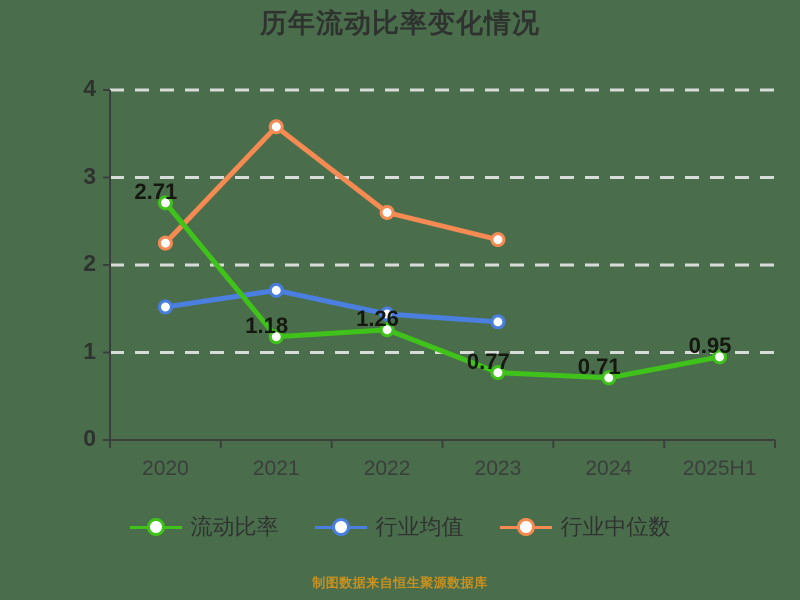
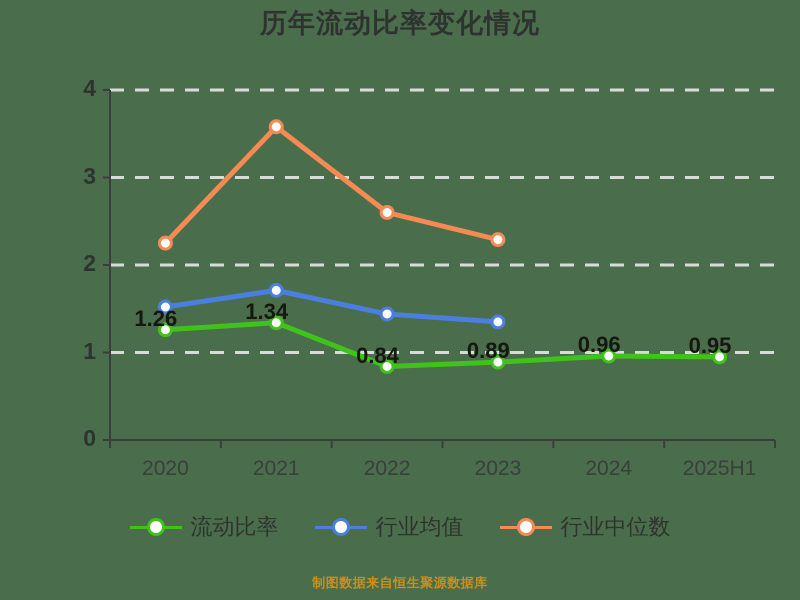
流动比率/2020: 2.71 -> 1.26
流动比率/2021: 1.18 -> 1.34
流动比率/2022: 1.26 -> 0.84
流动比率/2023: 0.77 -> 0.89
流动比率/2024: 0.71 -> 0.96
